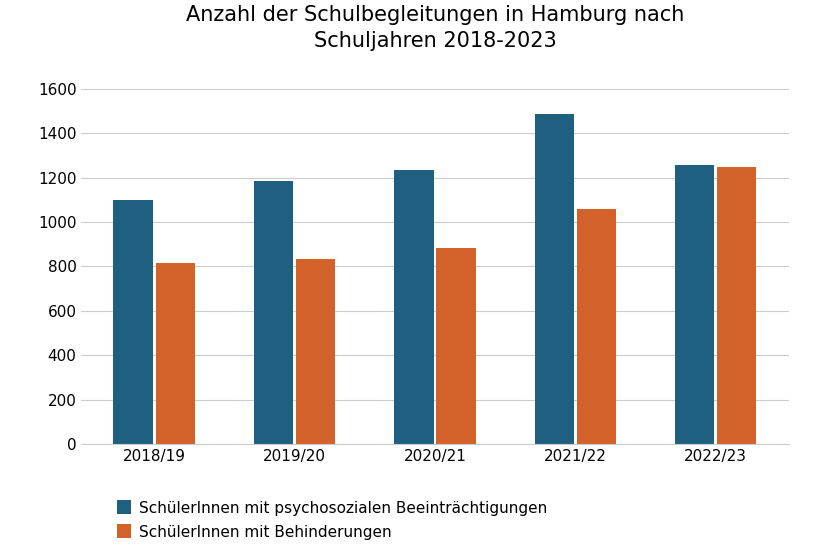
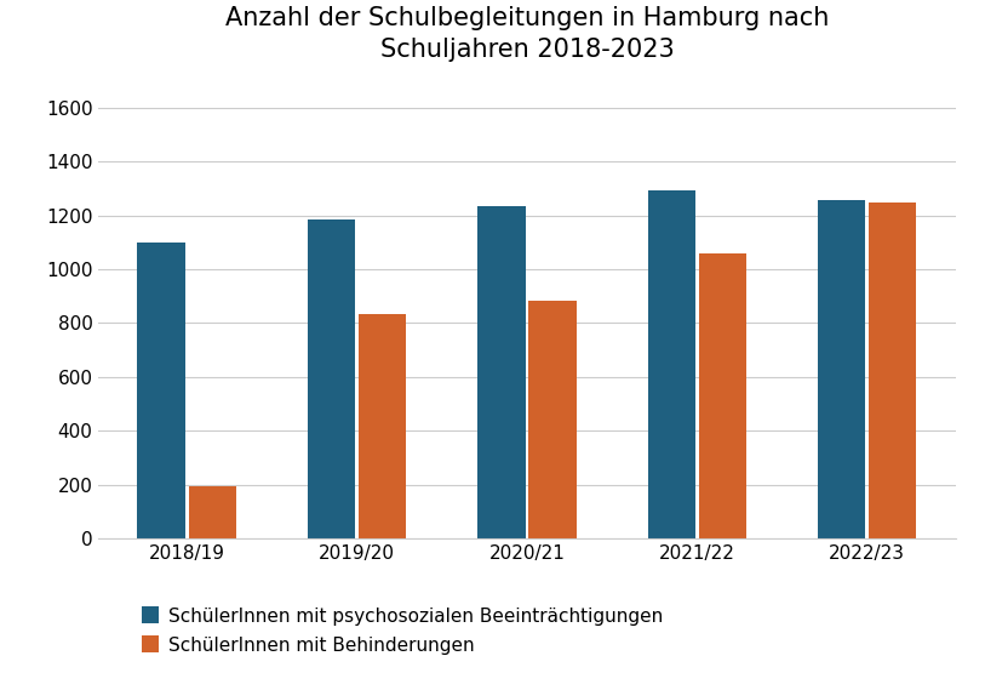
SchülerInnen mit Behinderungen/2018/19: 815 -> 195
SchülerInnen mit psychosozialen Beeinträchtigungen/2021/22: 1485 -> 1295
